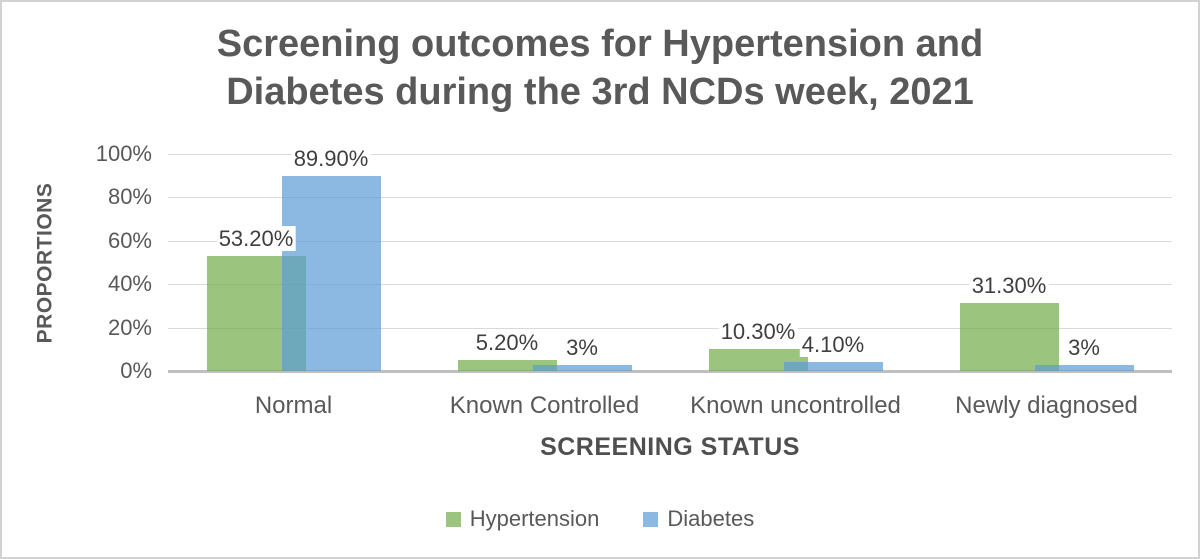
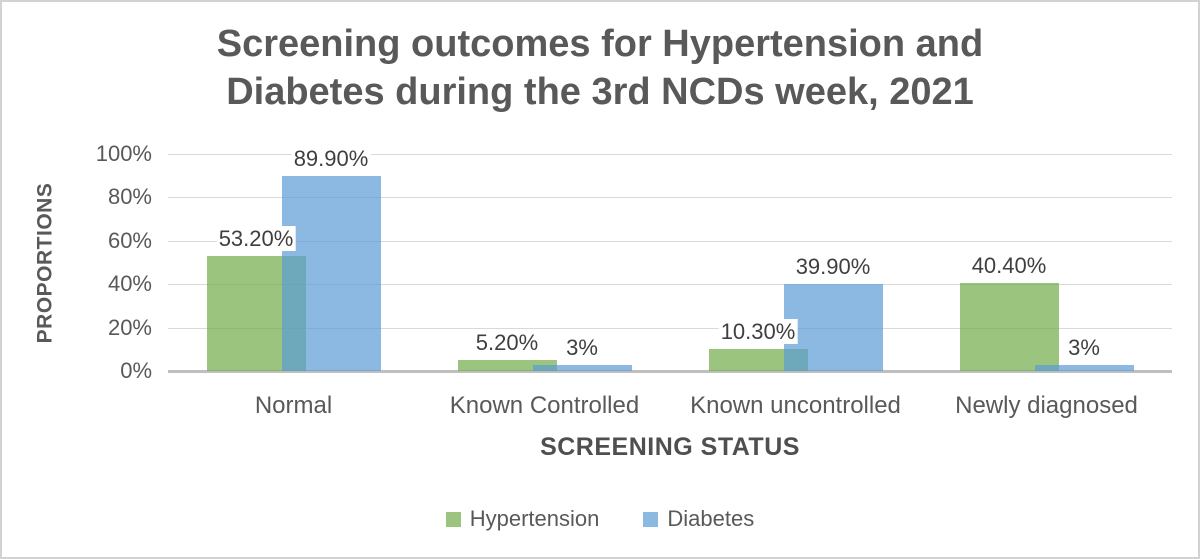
Diabetes/Known uncontrolled: 4.10% -> 39.90%
Hypertension/Newly diagnosed: 31.30% -> 40.40%
